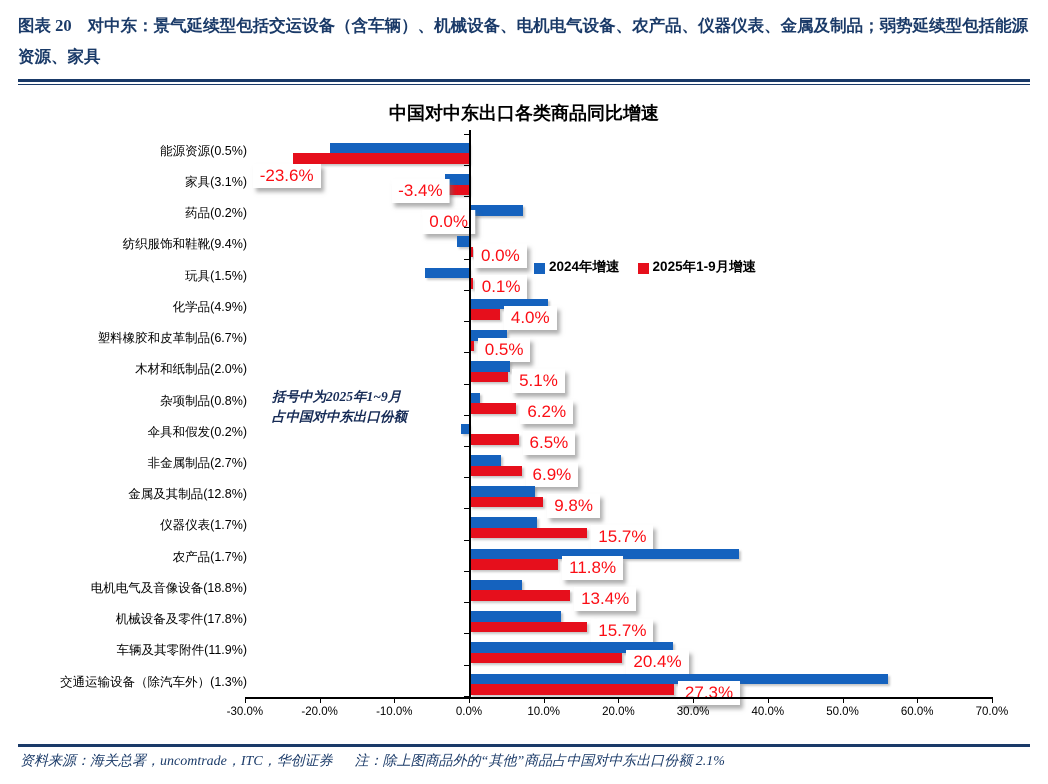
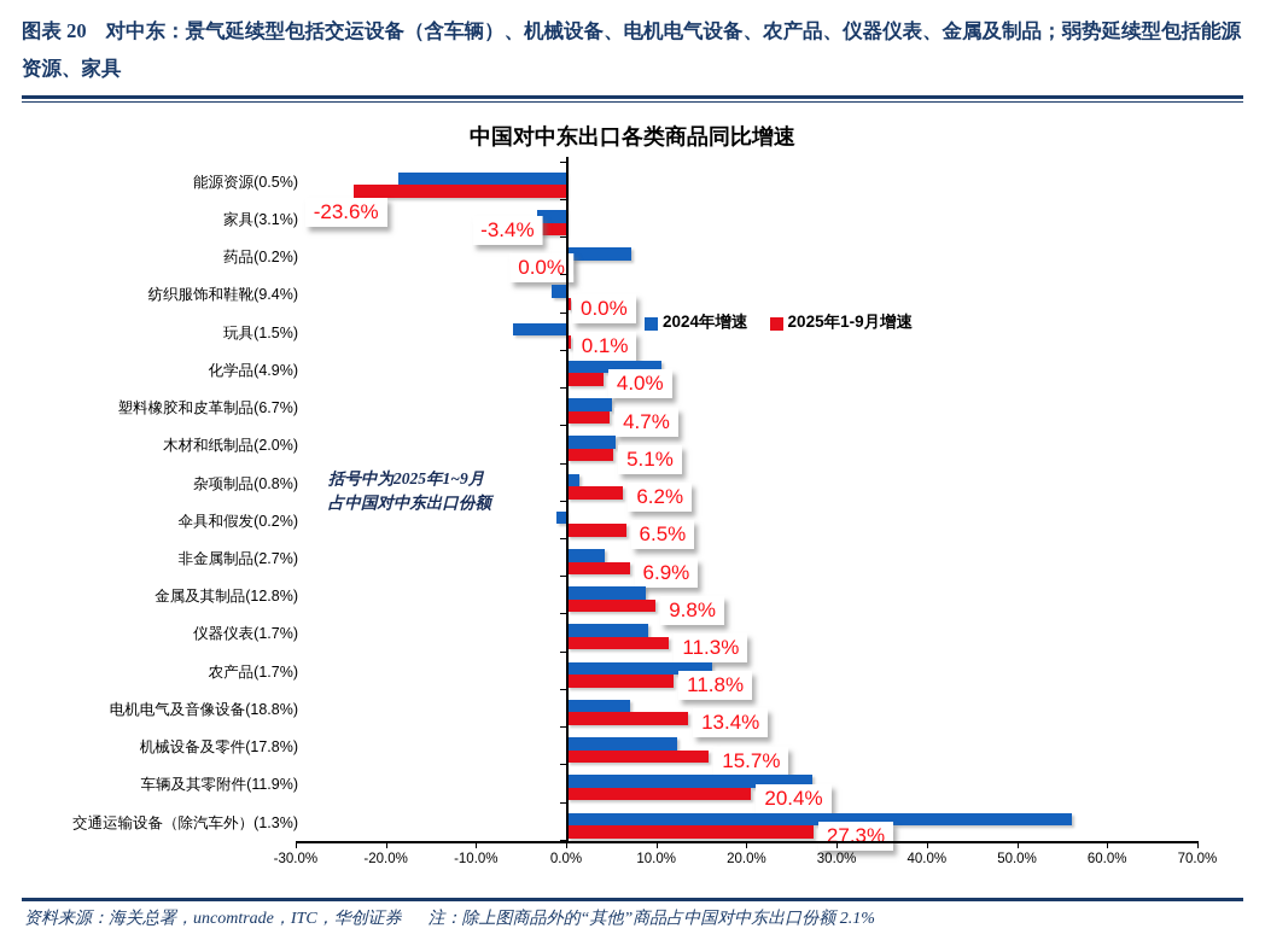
2025年1-9月增速/塑料橡胶和皮革制品(6.7%): 0.5% -> 4.7%
2025年1-9月增速/仪器仪表(1.7%): 15.7% -> 11.3%
2024年增速/农产品(1.7%): 36% -> 16%
